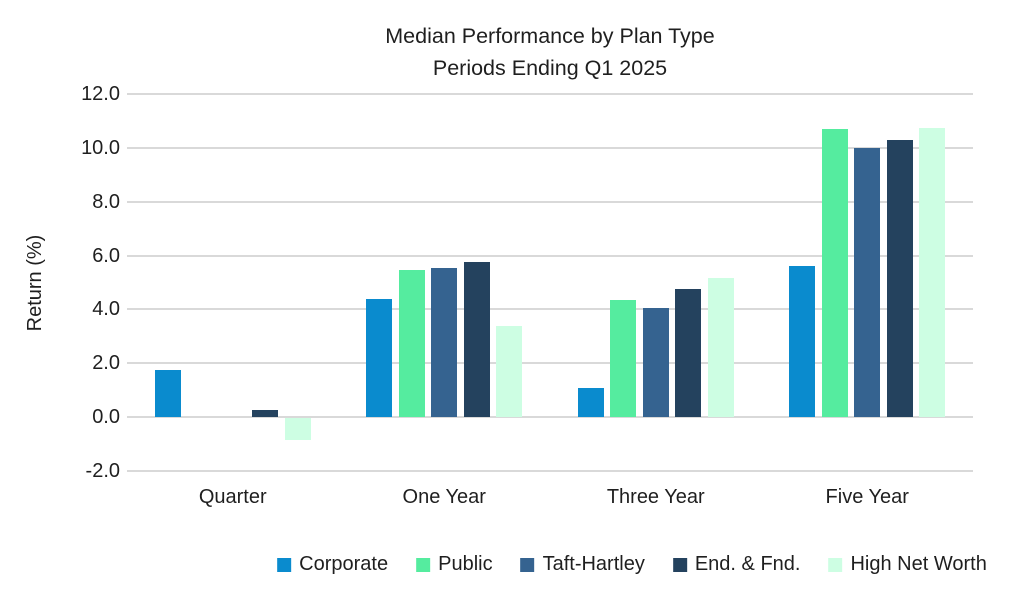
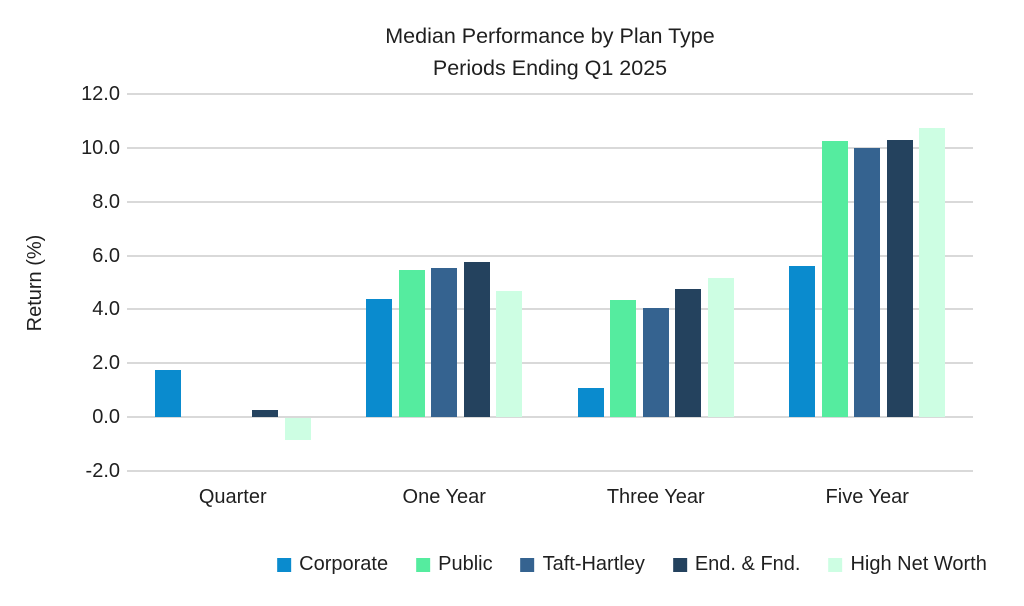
High Net Worth/One Year: 3.4 -> 4.7
Public/Five Year: 10.7 -> 10.2
